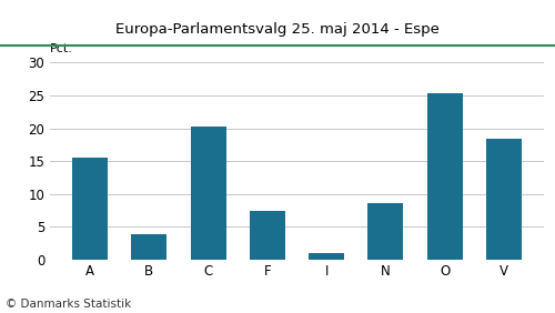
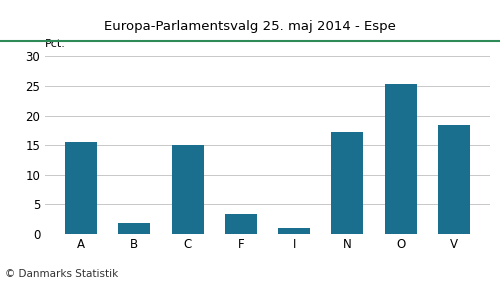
B: 3.9 -> 1.8
C: 20.3 -> 15.0
F: 7.5 -> 3.4
N: 8.6 -> 17.2
